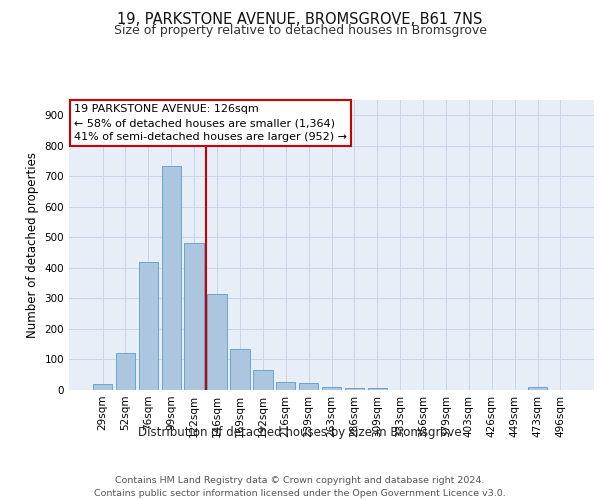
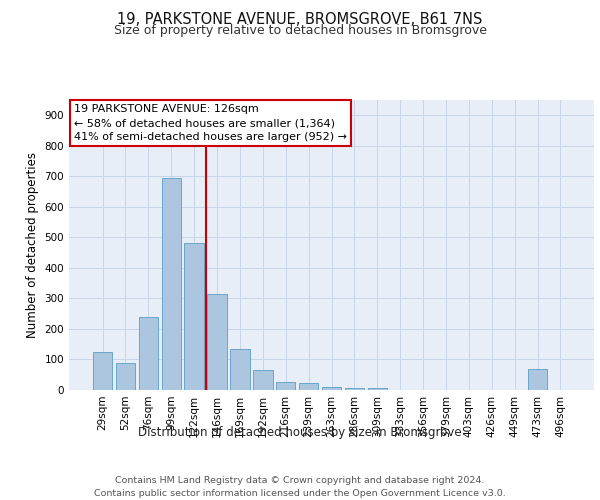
29sqm: 20 -> 125
52sqm: 122 -> 90
76sqm: 420 -> 240
99sqm: 733 -> 695
473sqm: 10 -> 70
